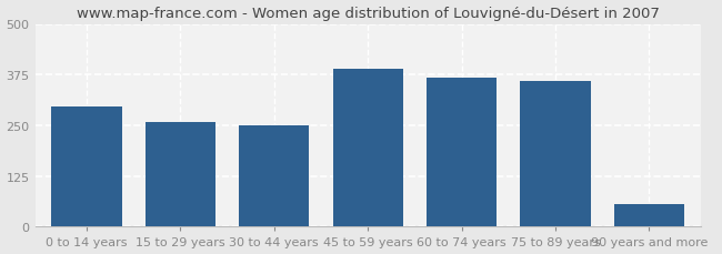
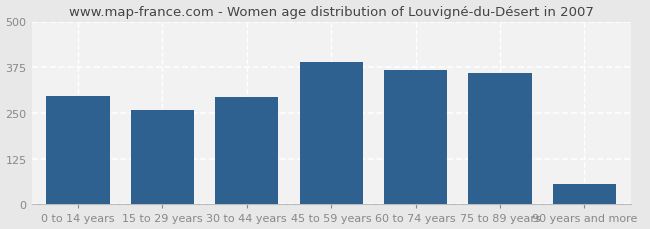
30 to 44 years: 250 -> 293
